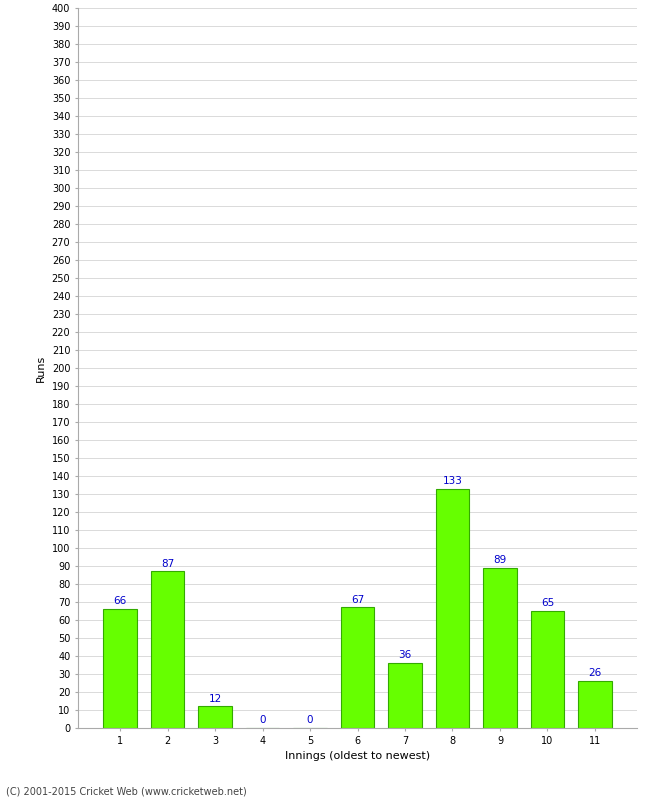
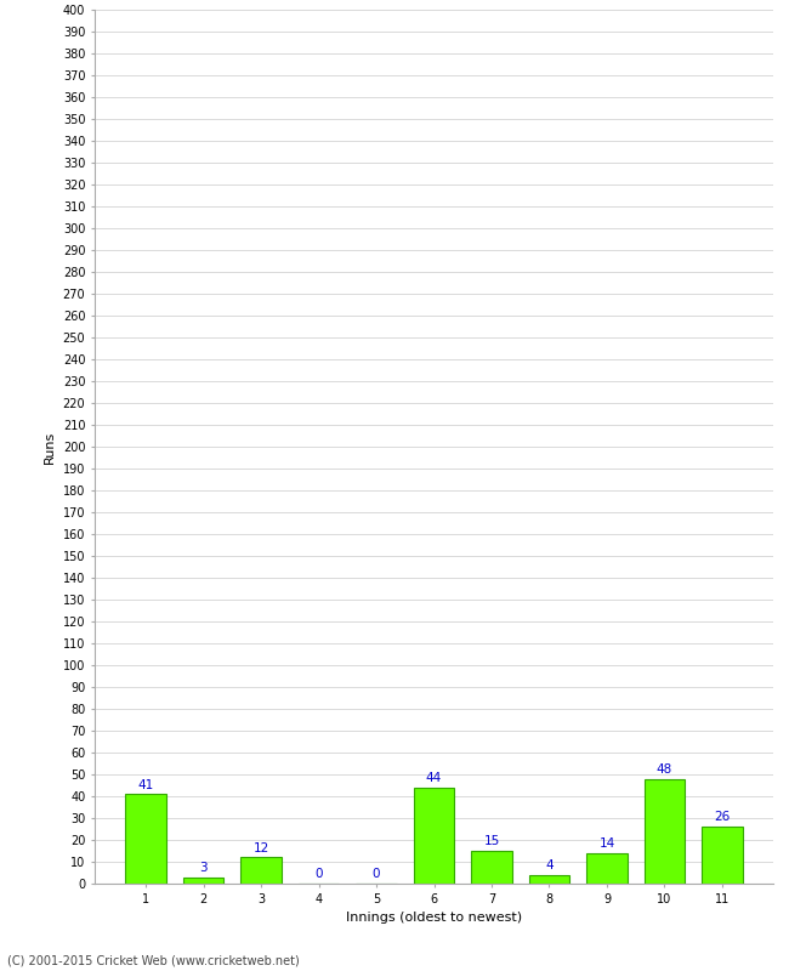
1: 66 -> 41
2: 87 -> 3
6: 67 -> 44
7: 36 -> 15
8: 133 -> 4
9: 89 -> 14
10: 65 -> 48
